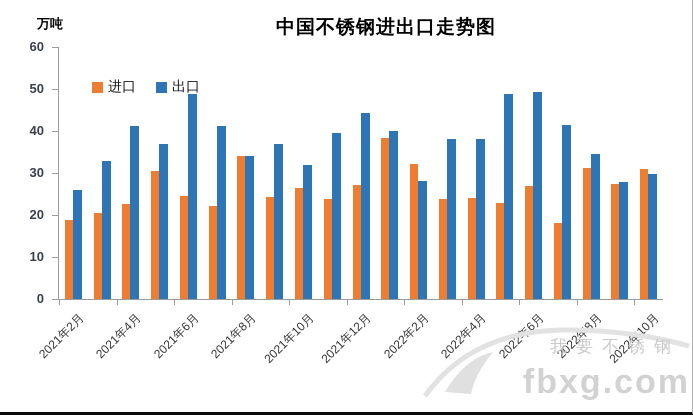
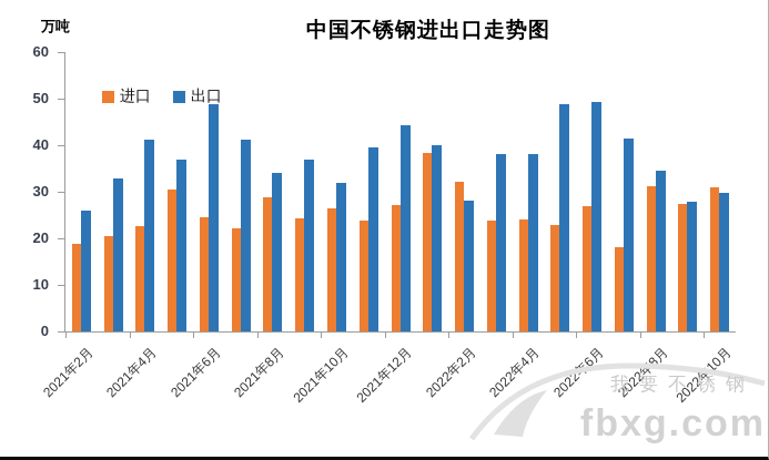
进口/2021年8月: 34 -> 29
